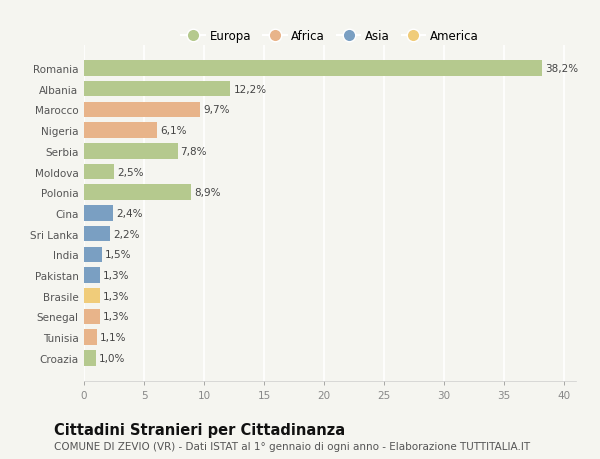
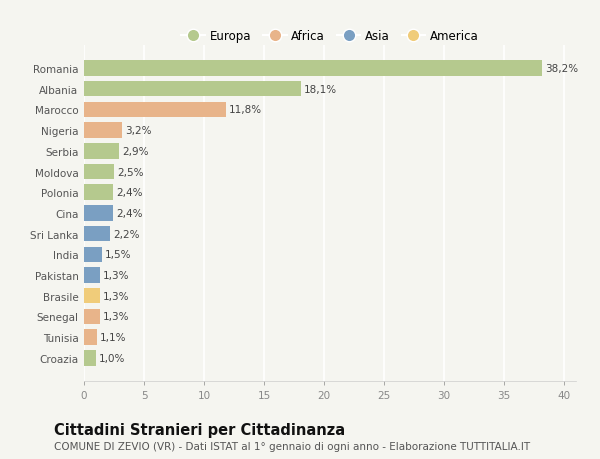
Albania: 12,2% -> 18,1%
Marocco: 9,7% -> 11,8%
Nigeria: 6,1% -> 3,2%
Serbia: 7,8% -> 2,9%
Polonia: 8,9% -> 2,4%
